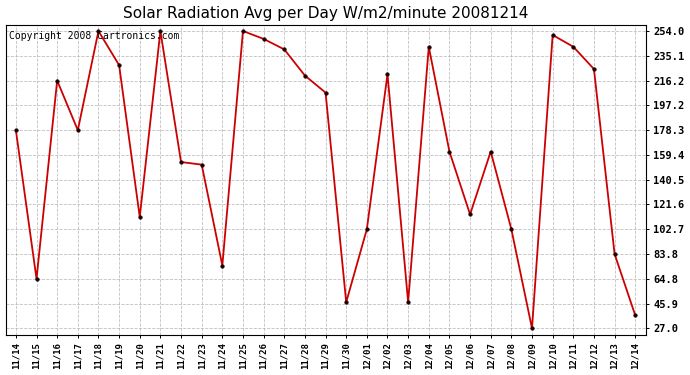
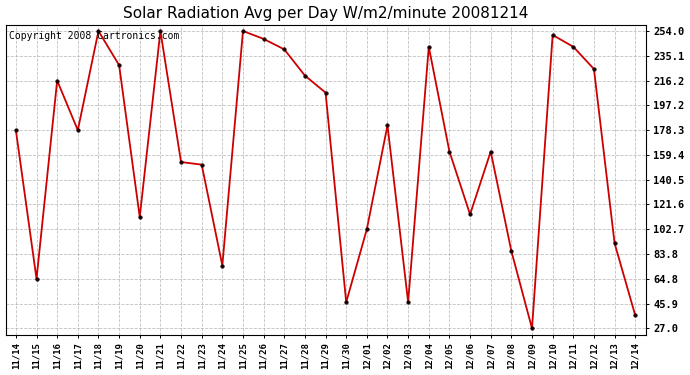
12/02: 221 -> 182
12/08: 103 -> 86
12/13: 84 -> 92
